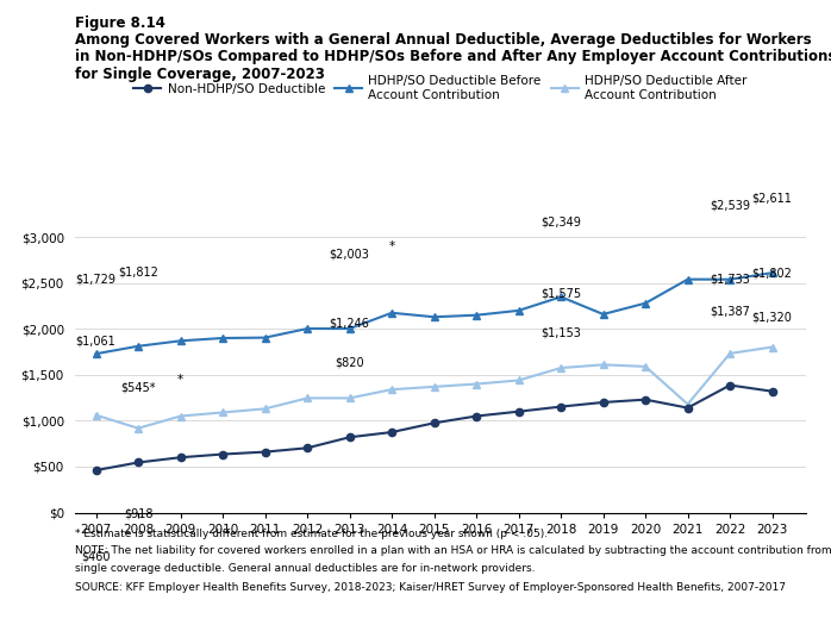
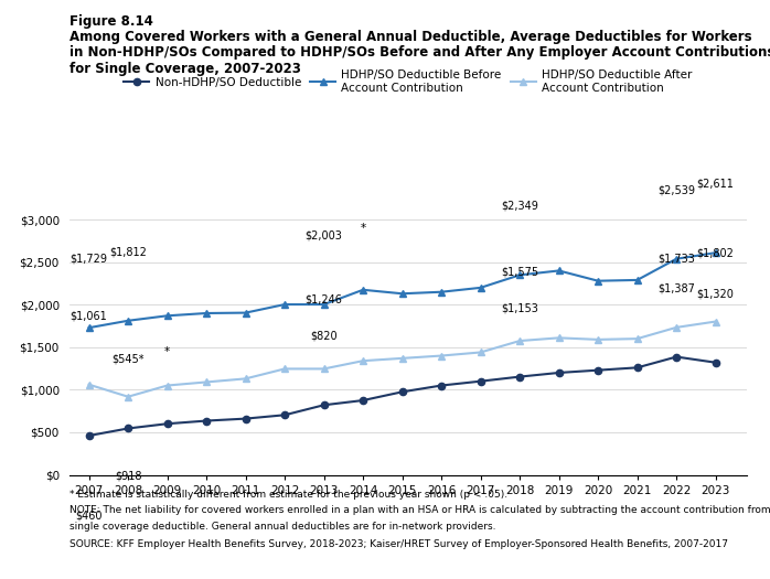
HDHP/SO Deductible Before Account Contribution/2019: $2,160 -> $2,400
Non-HDHP/SO Deductible/2021: $1,140 -> $1,260
HDHP/SO Deductible Before Account Contribution/2021: $2,540 -> $2,290
HDHP/SO Deductible After Account Contribution/2021: $1,180 -> $1,600
